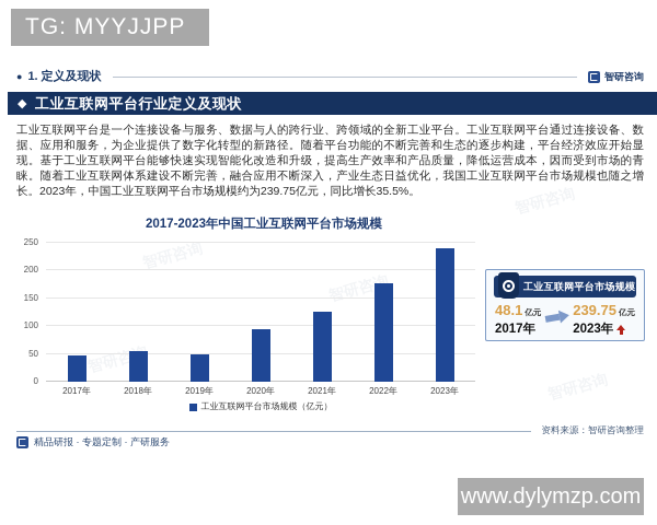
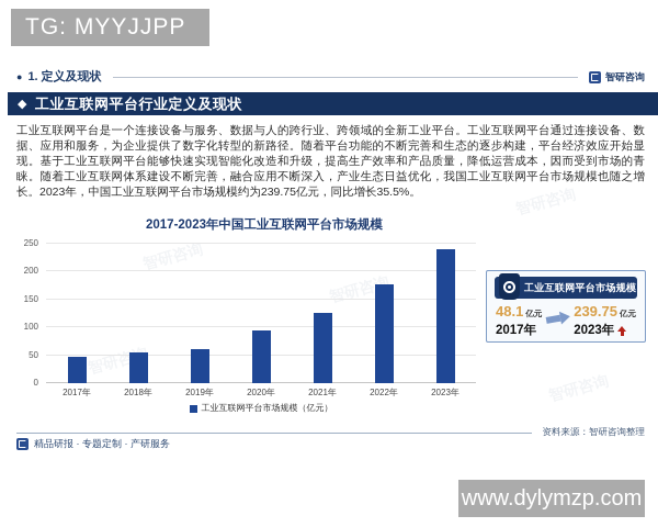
2019年: 50 -> 60
